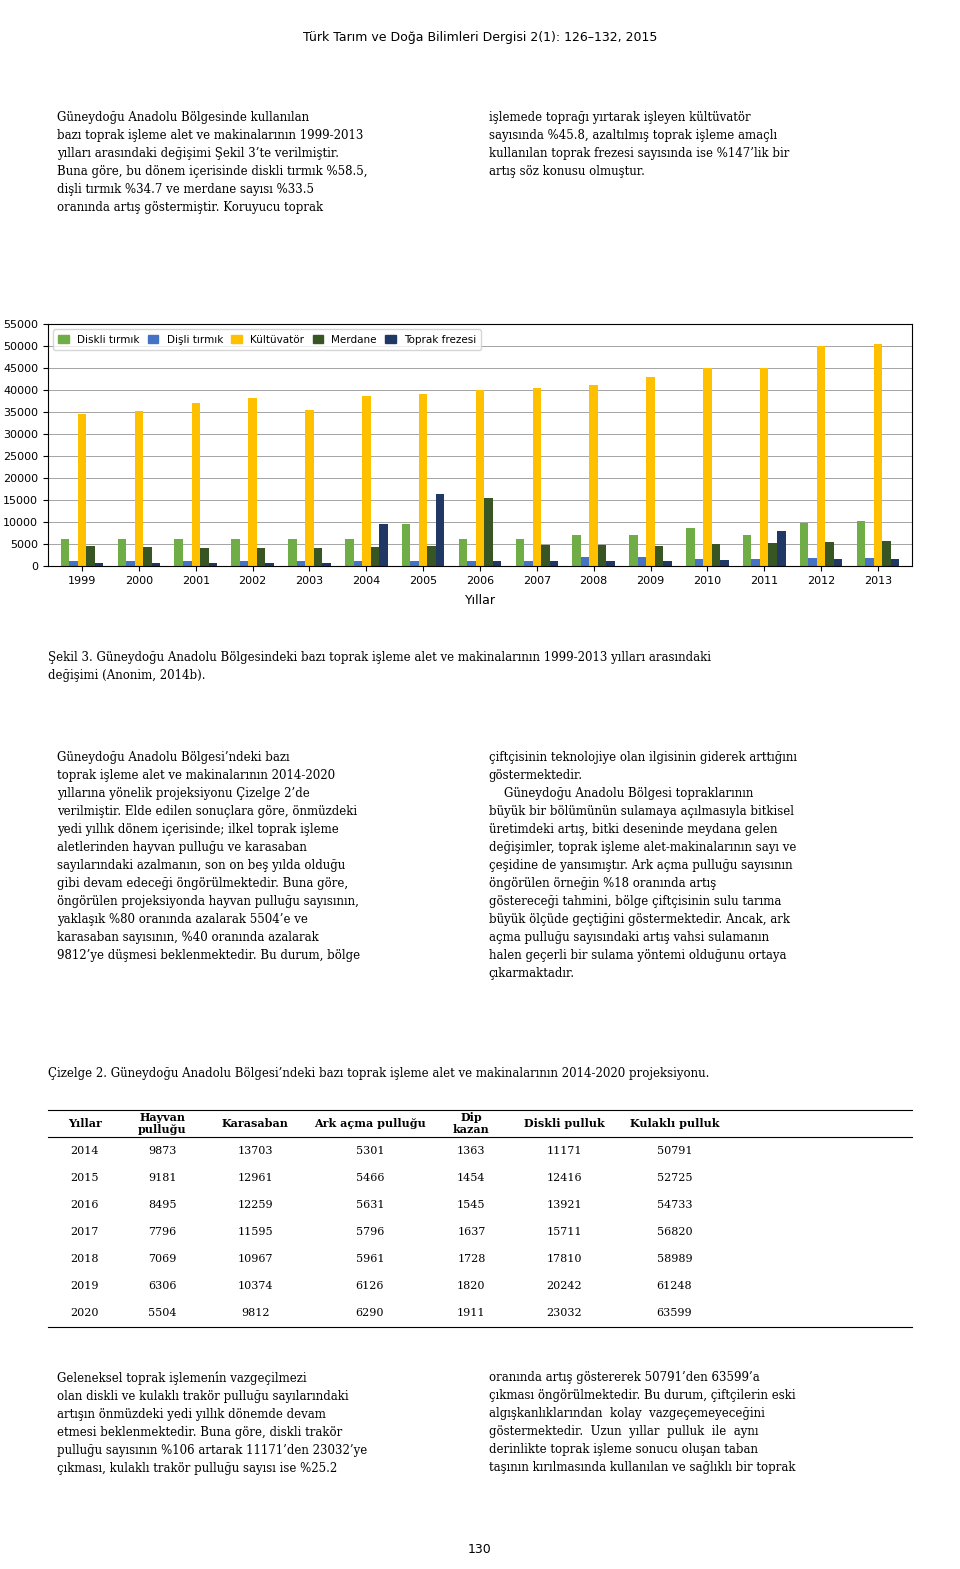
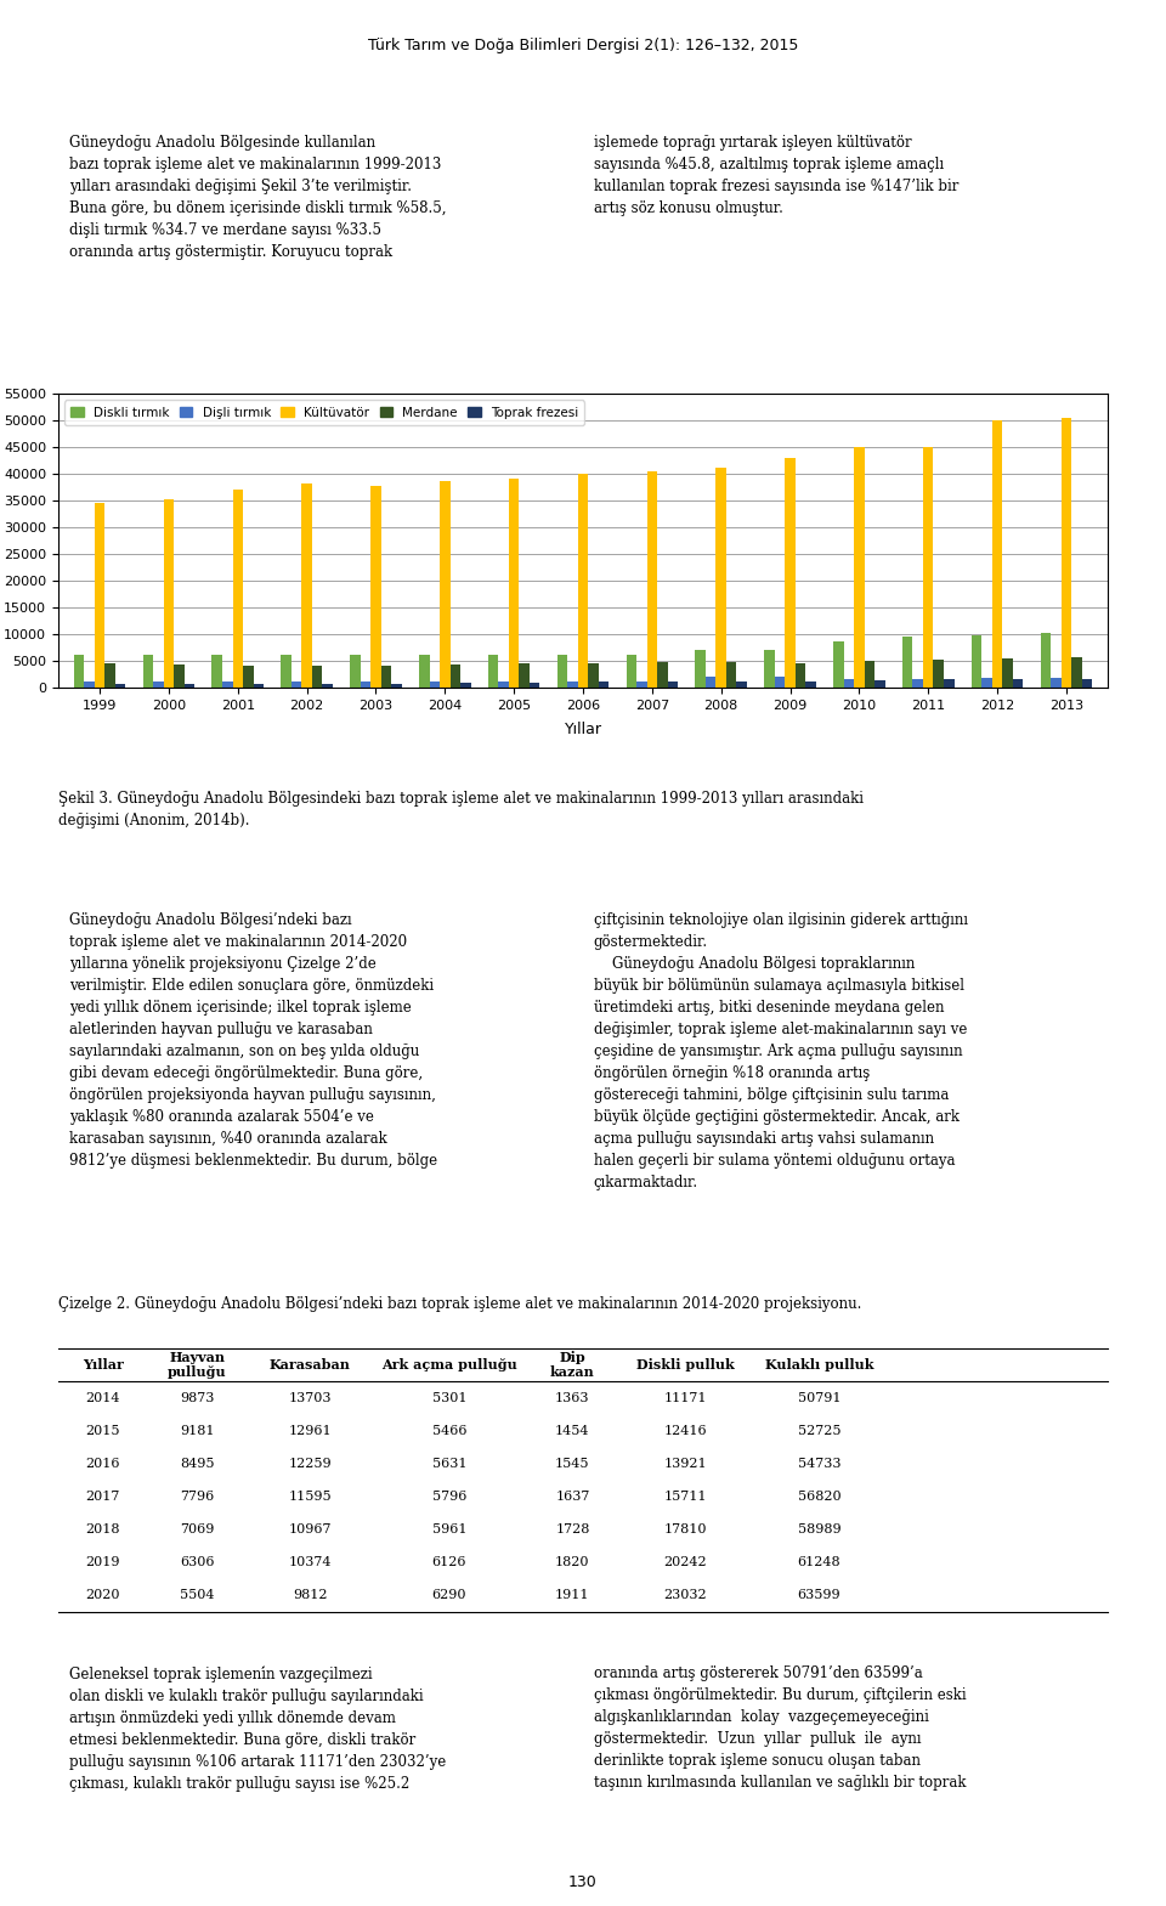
Kültüvatör/2003: 35500 -> 37700
Toprak frezesi/2004: 9500 -> 900
Diskli tırmık/2005: 9500 -> 6100
Toprak frezesi/2005: 16500 -> 900
Merdane/2006: 15500 -> 4700
Diskli tırmık/2011: 7000 -> 9500
Toprak frezesi/2011: 8000 -> 1600
